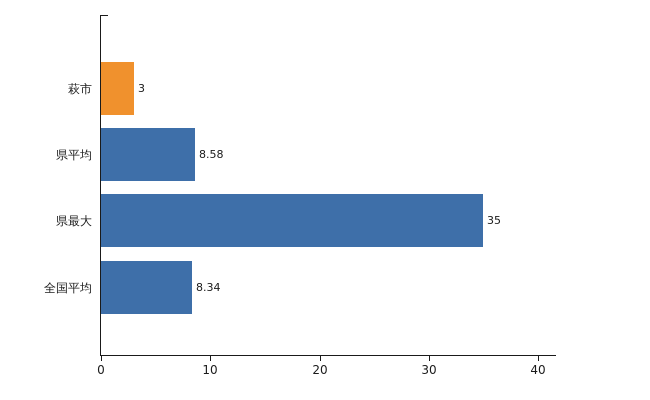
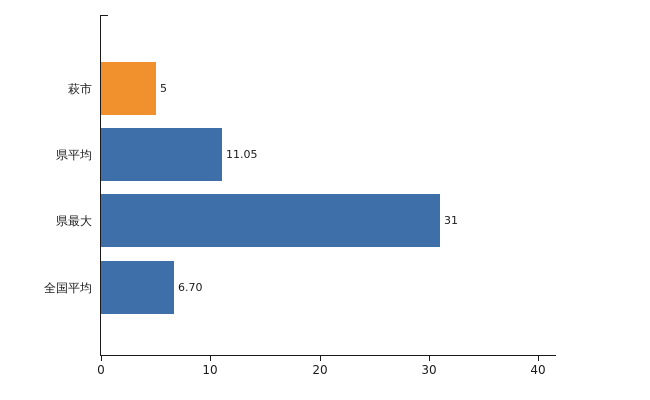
萩市: 3 -> 5
県平均: 8.58 -> 11.05
県最大: 35 -> 31
全国平均: 8.34 -> 6.70
